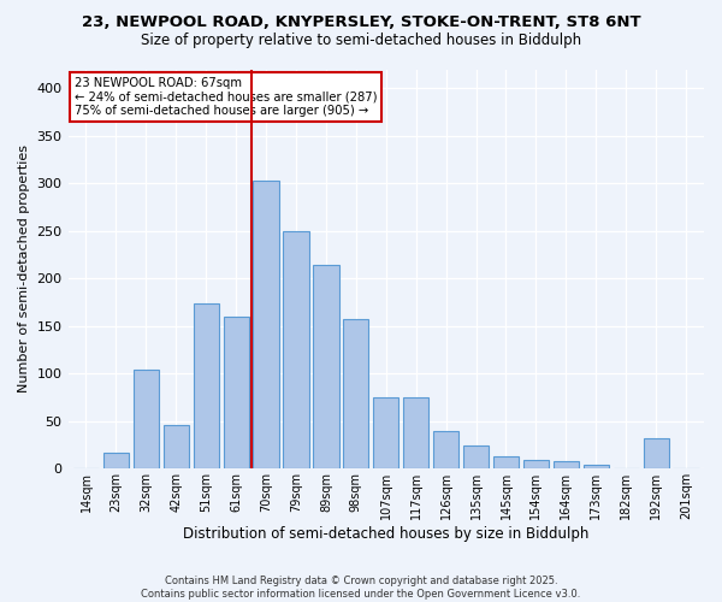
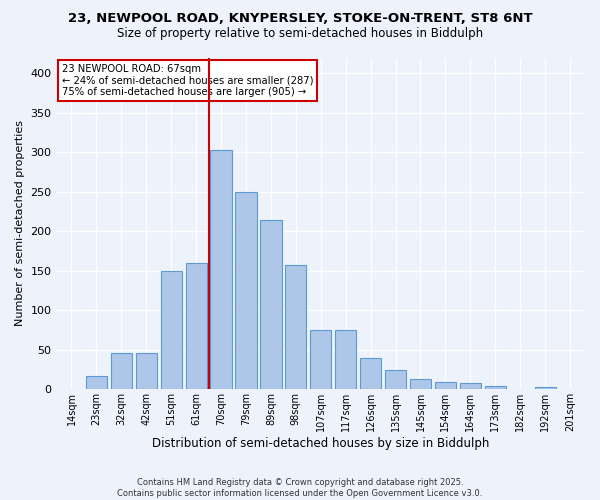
32sqm: 104 -> 46
51sqm: 174 -> 150
192sqm: 32 -> 3
